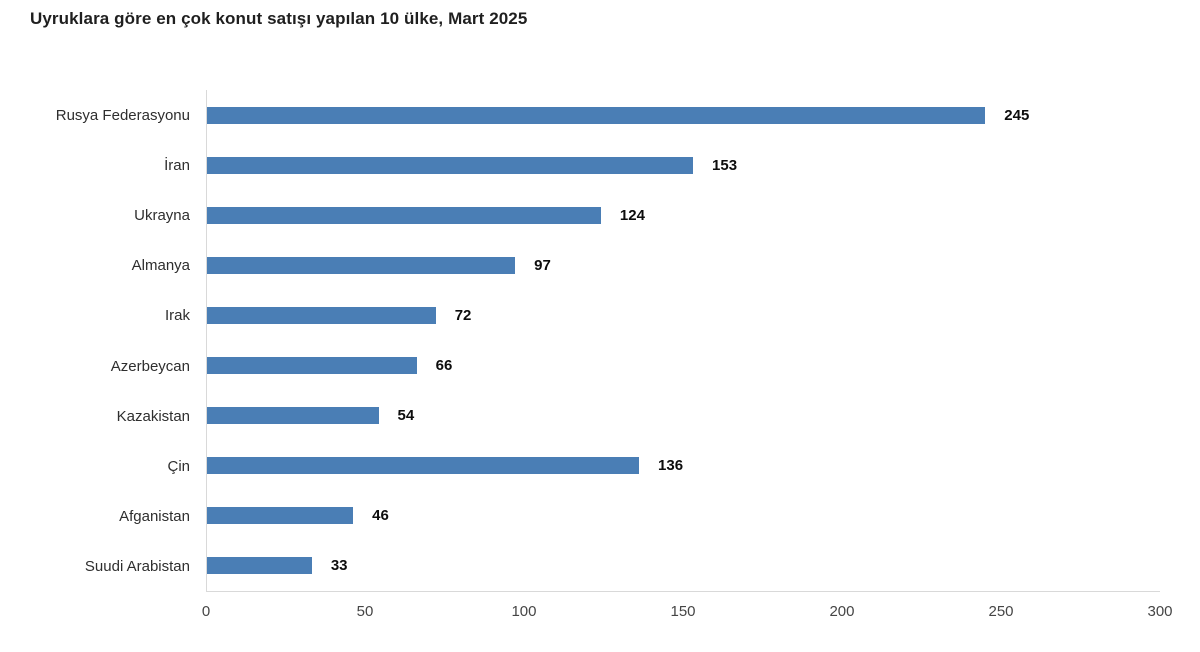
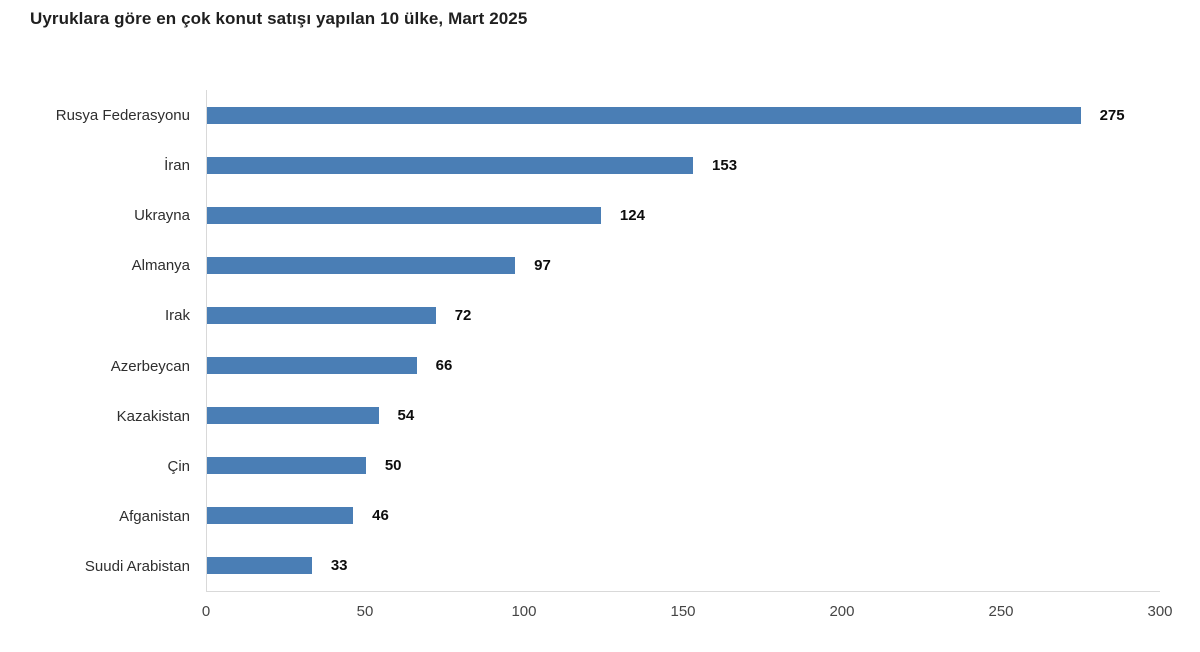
Rusya Federasyonu: 245 -> 275
Çin: 136 -> 50
